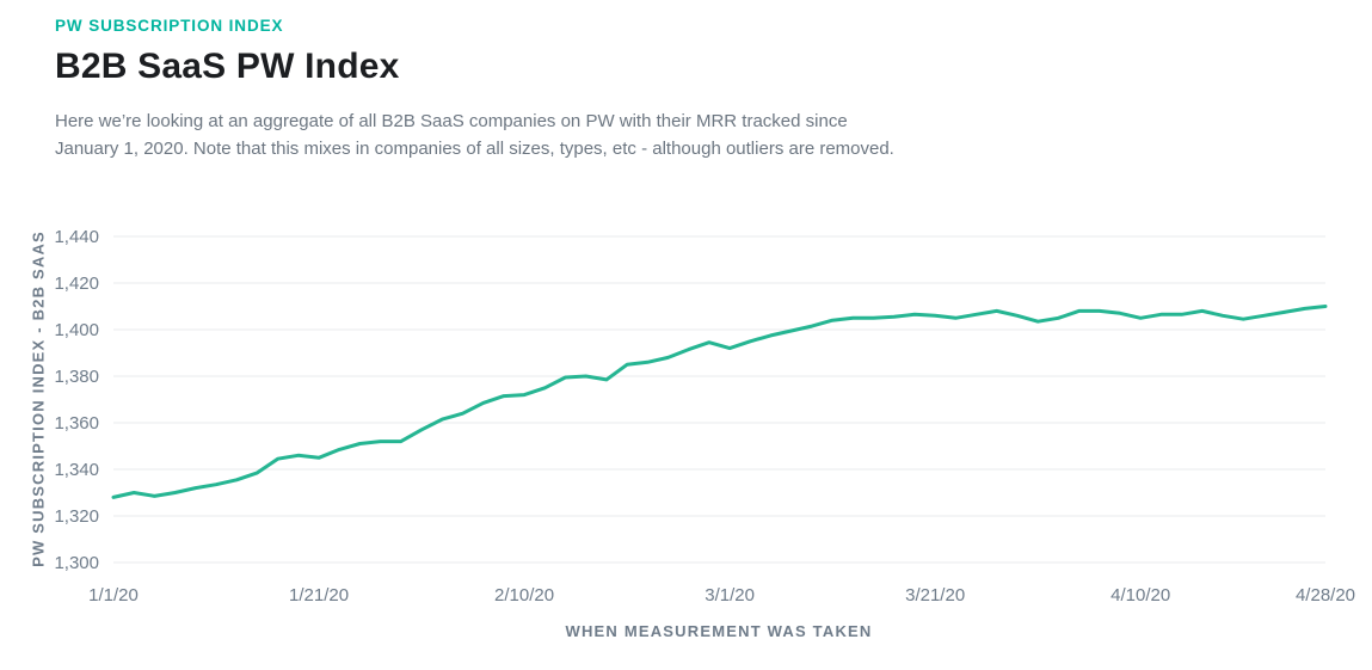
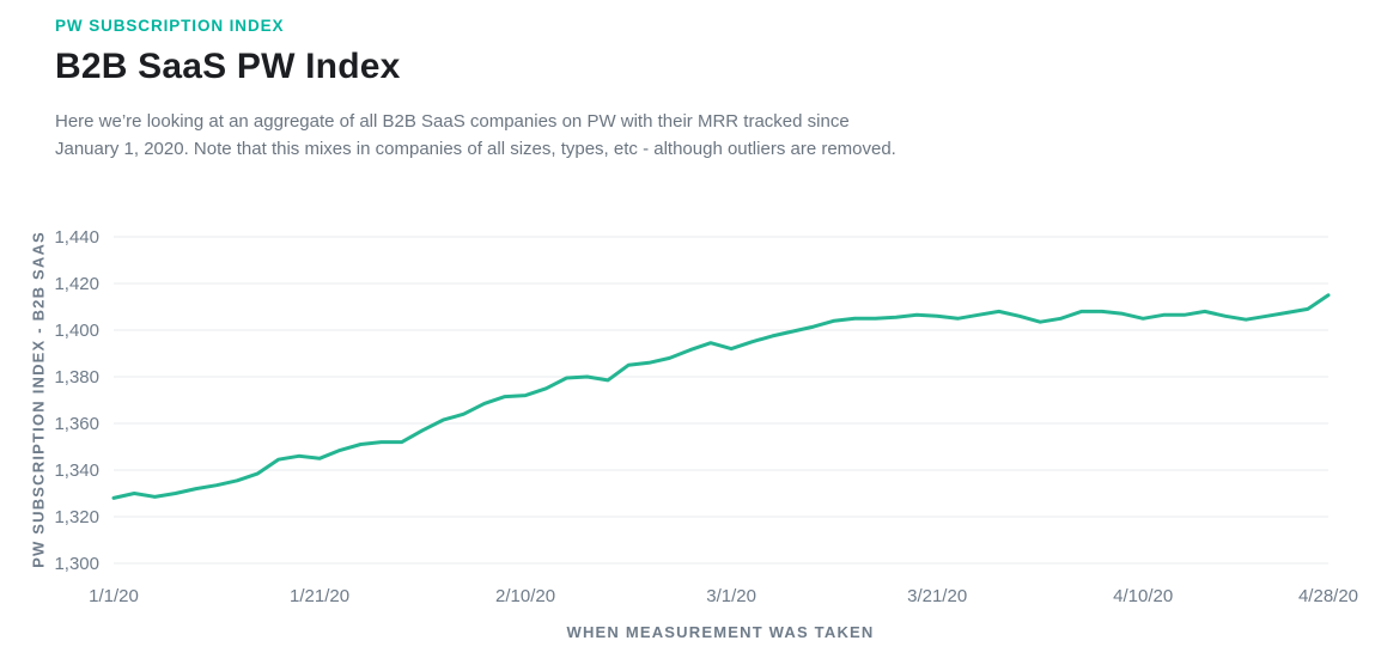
4/28/20: 1410 -> 1415
